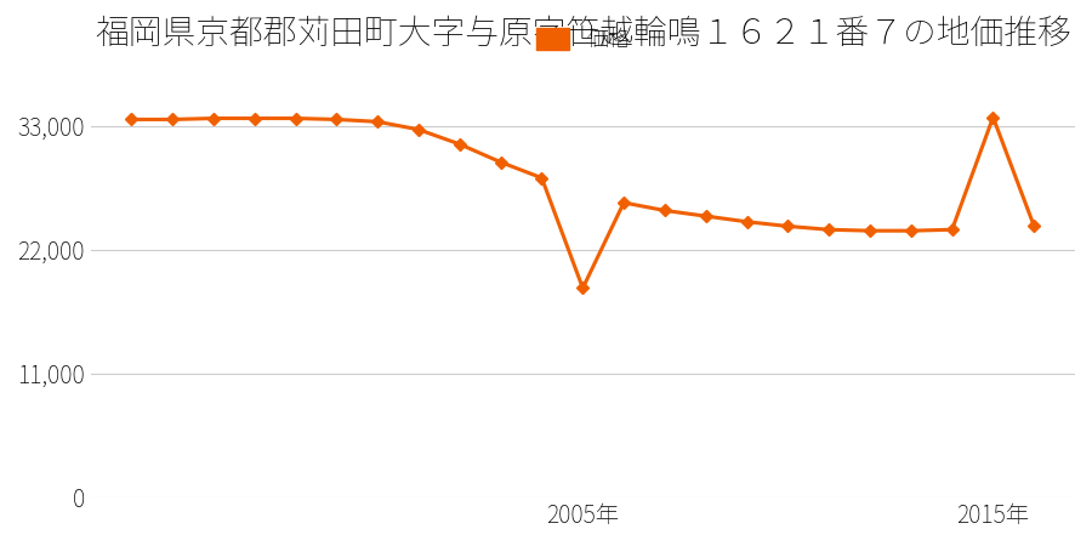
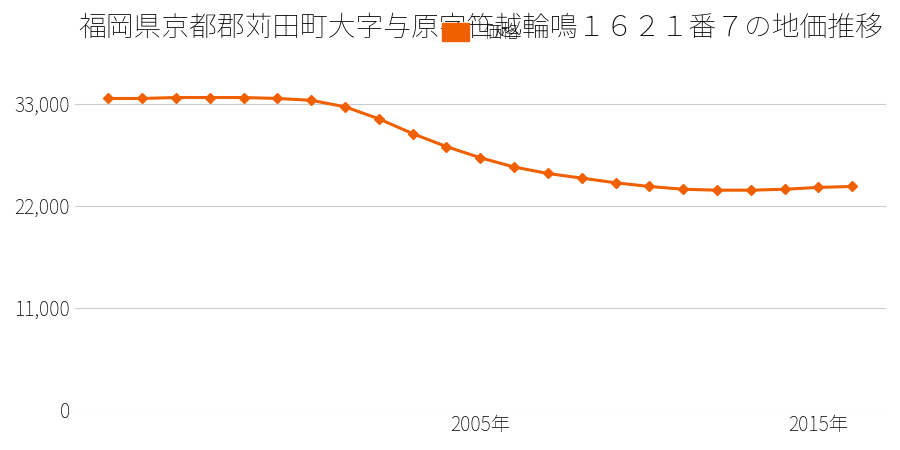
2005年: 18,600 -> 27,200
2015年: 33,800 -> 24,000
